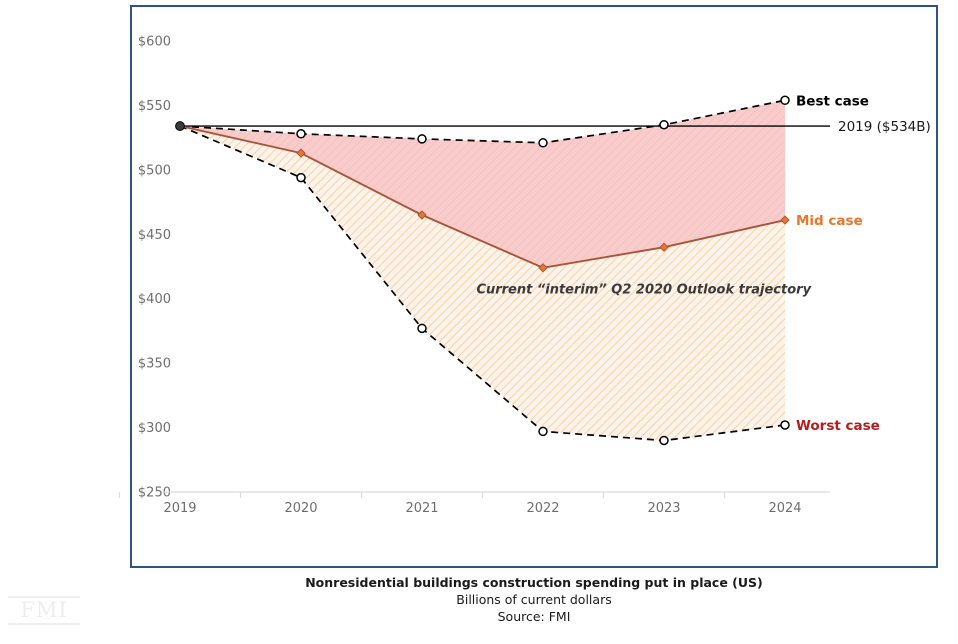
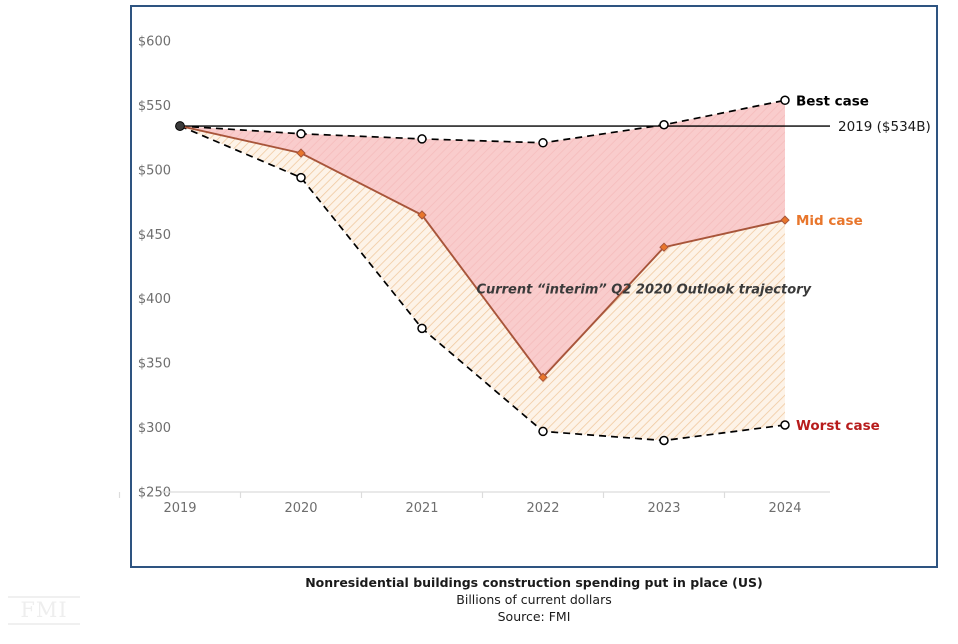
Mid case/2022: $424 -> $339
